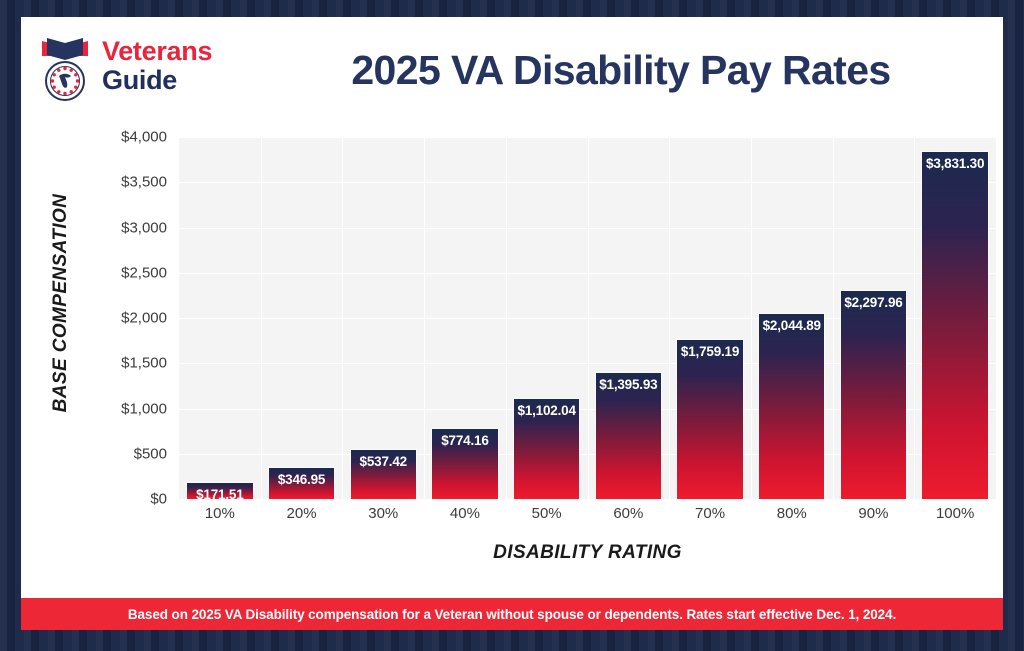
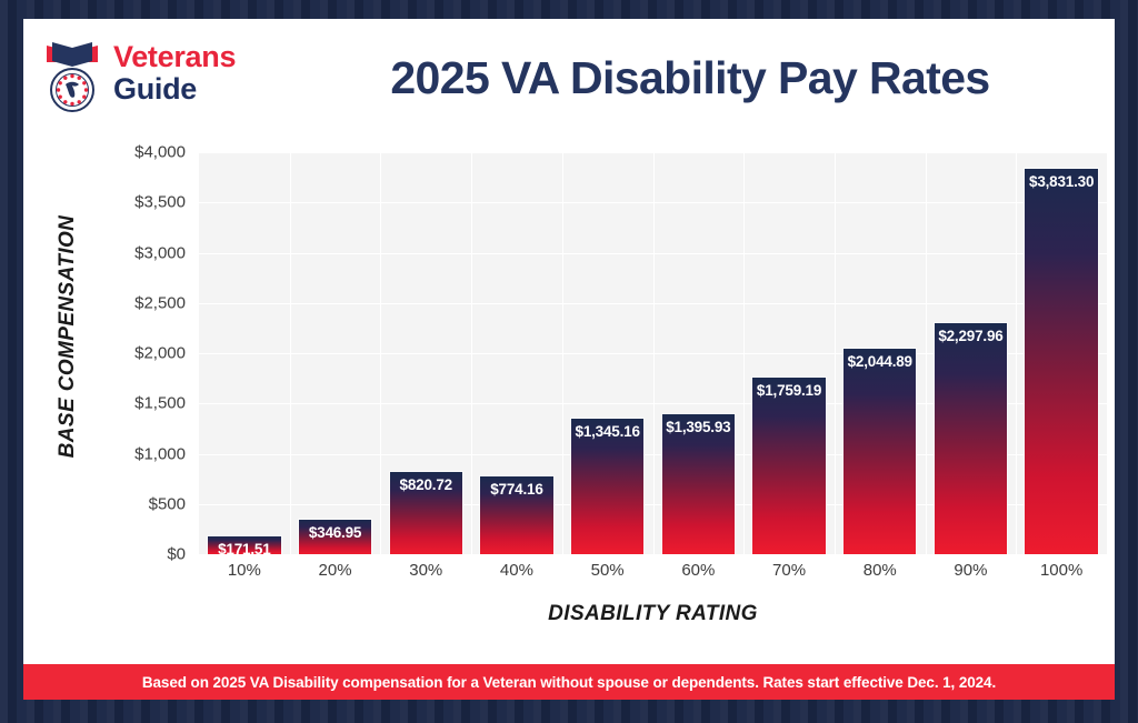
30%: $537.42 -> $820.72
50%: $1,102.04 -> $1,345.16
